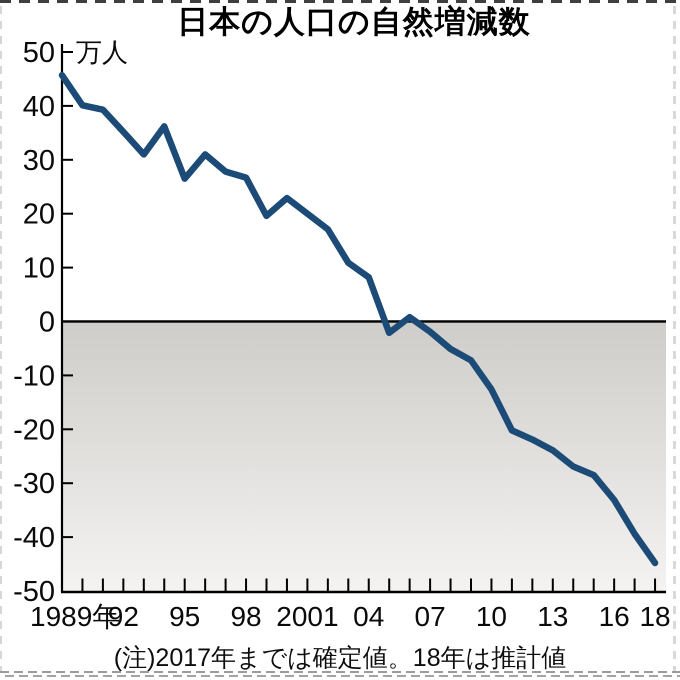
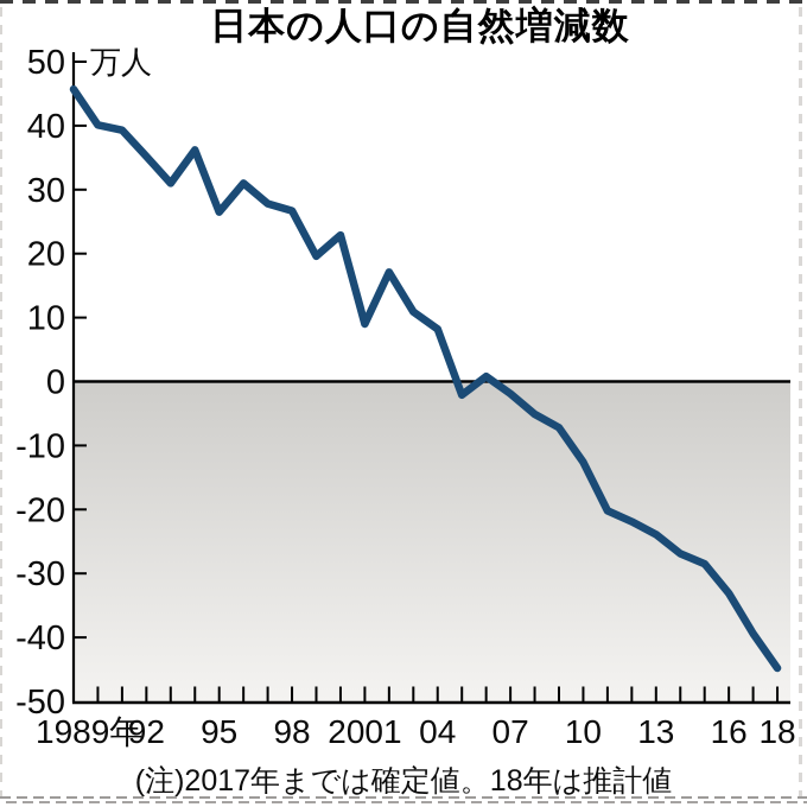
2001: 20 -> 9
